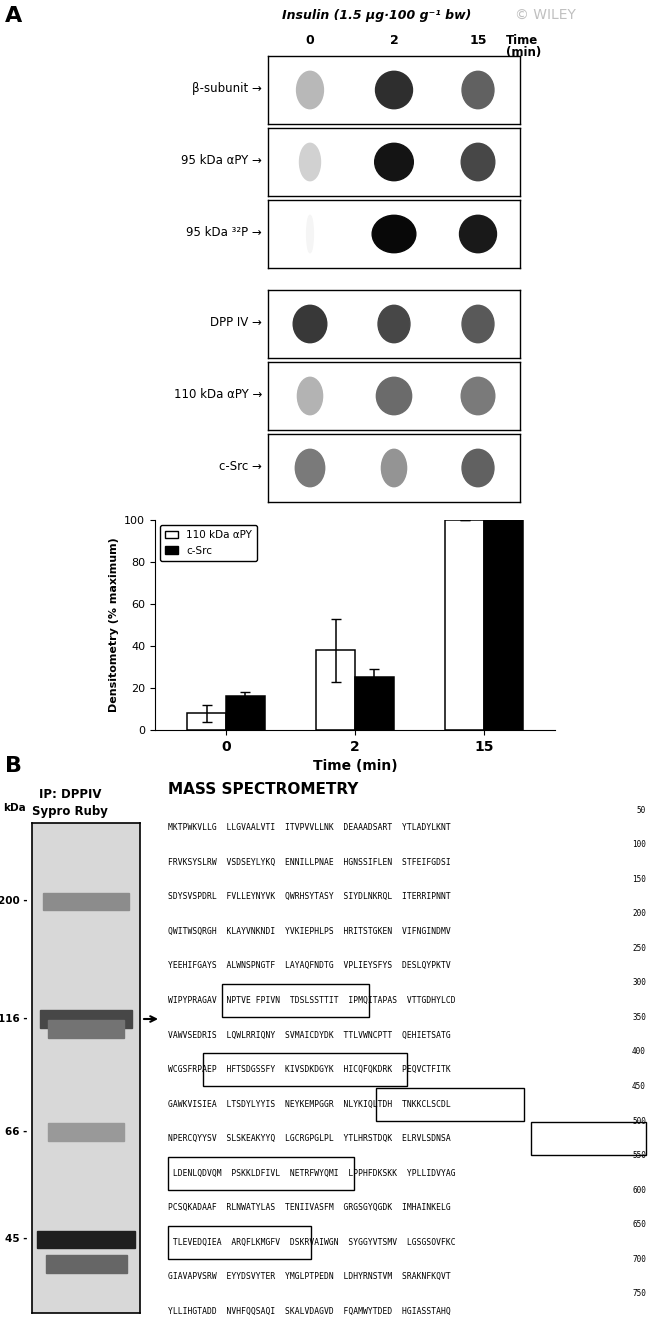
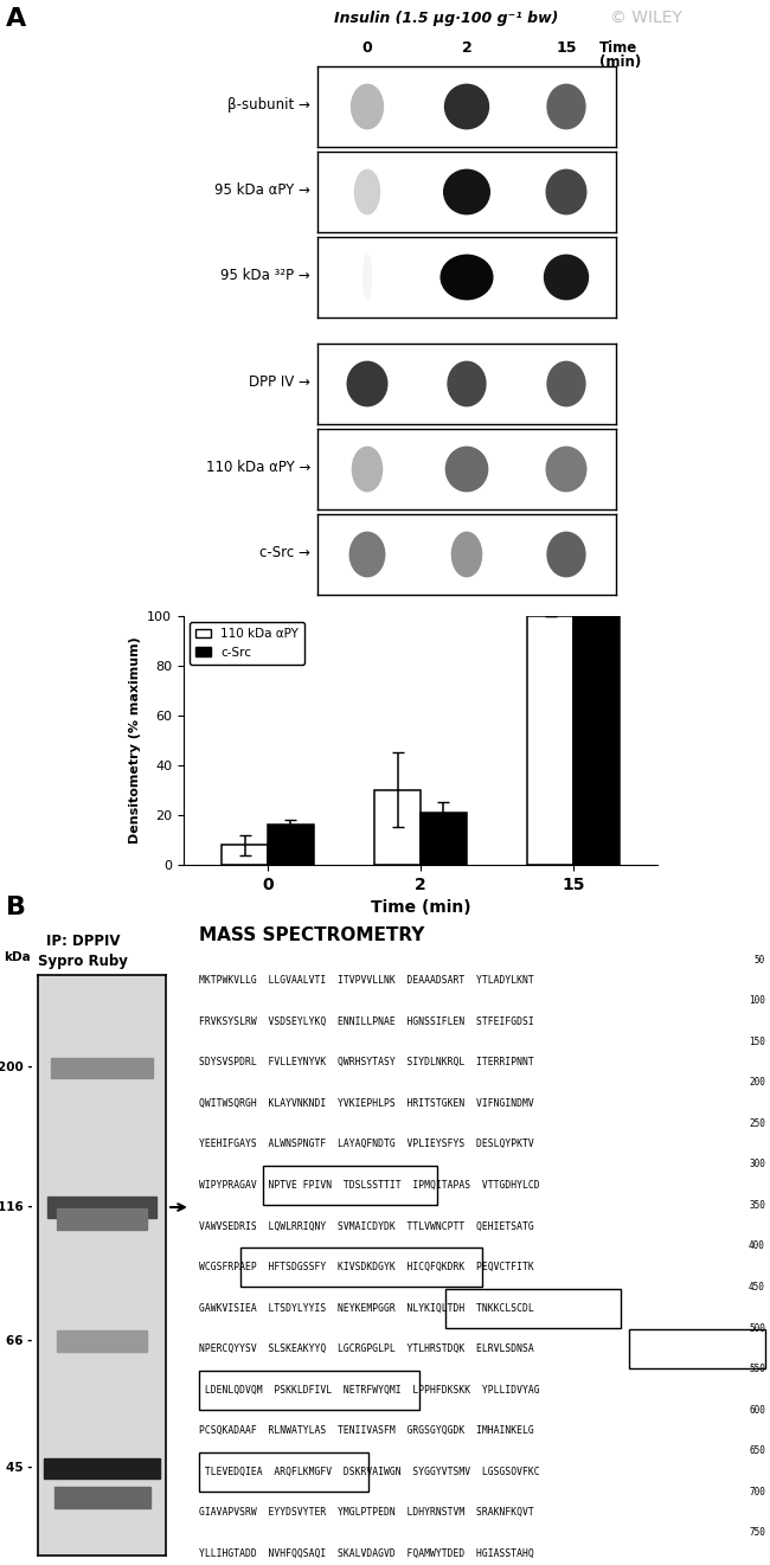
110 kDa αPY/2: 38 -> 30
c-Src/2: 25 -> 21
